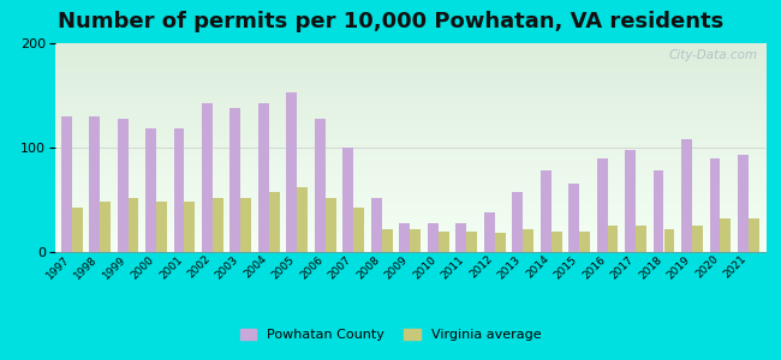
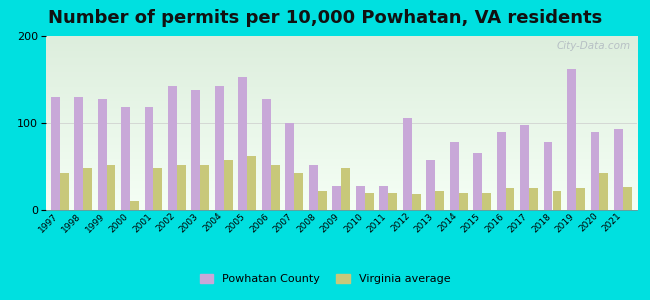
Virginia average/2000: 48 -> 10
Virginia average/2009: 22 -> 48
Powhatan County/2012: 38 -> 106
Powhatan County/2019: 108 -> 162
Virginia average/2020: 32 -> 42
Virginia average/2021: 32 -> 26
